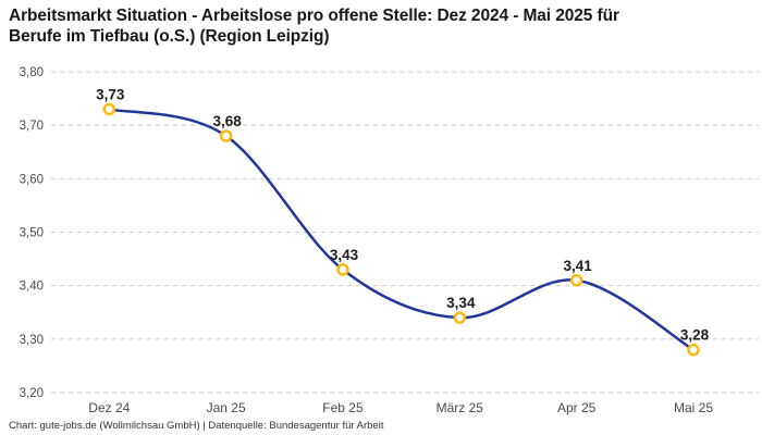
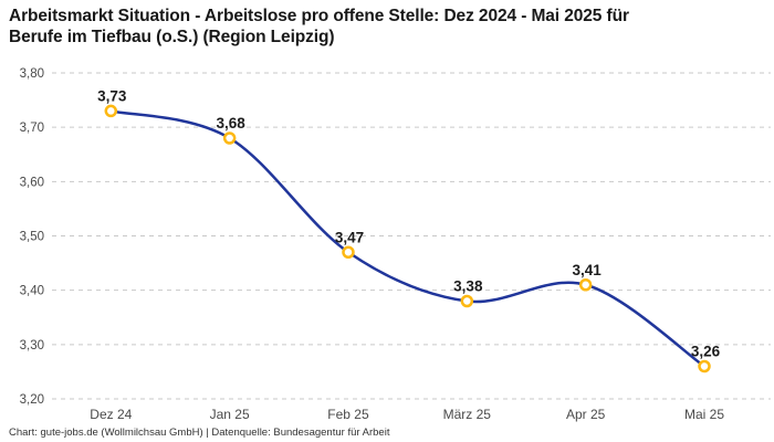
Feb 25: 3,43 -> 3,47
März 25: 3,34 -> 3,38
Mai 25: 3,28 -> 3,26
